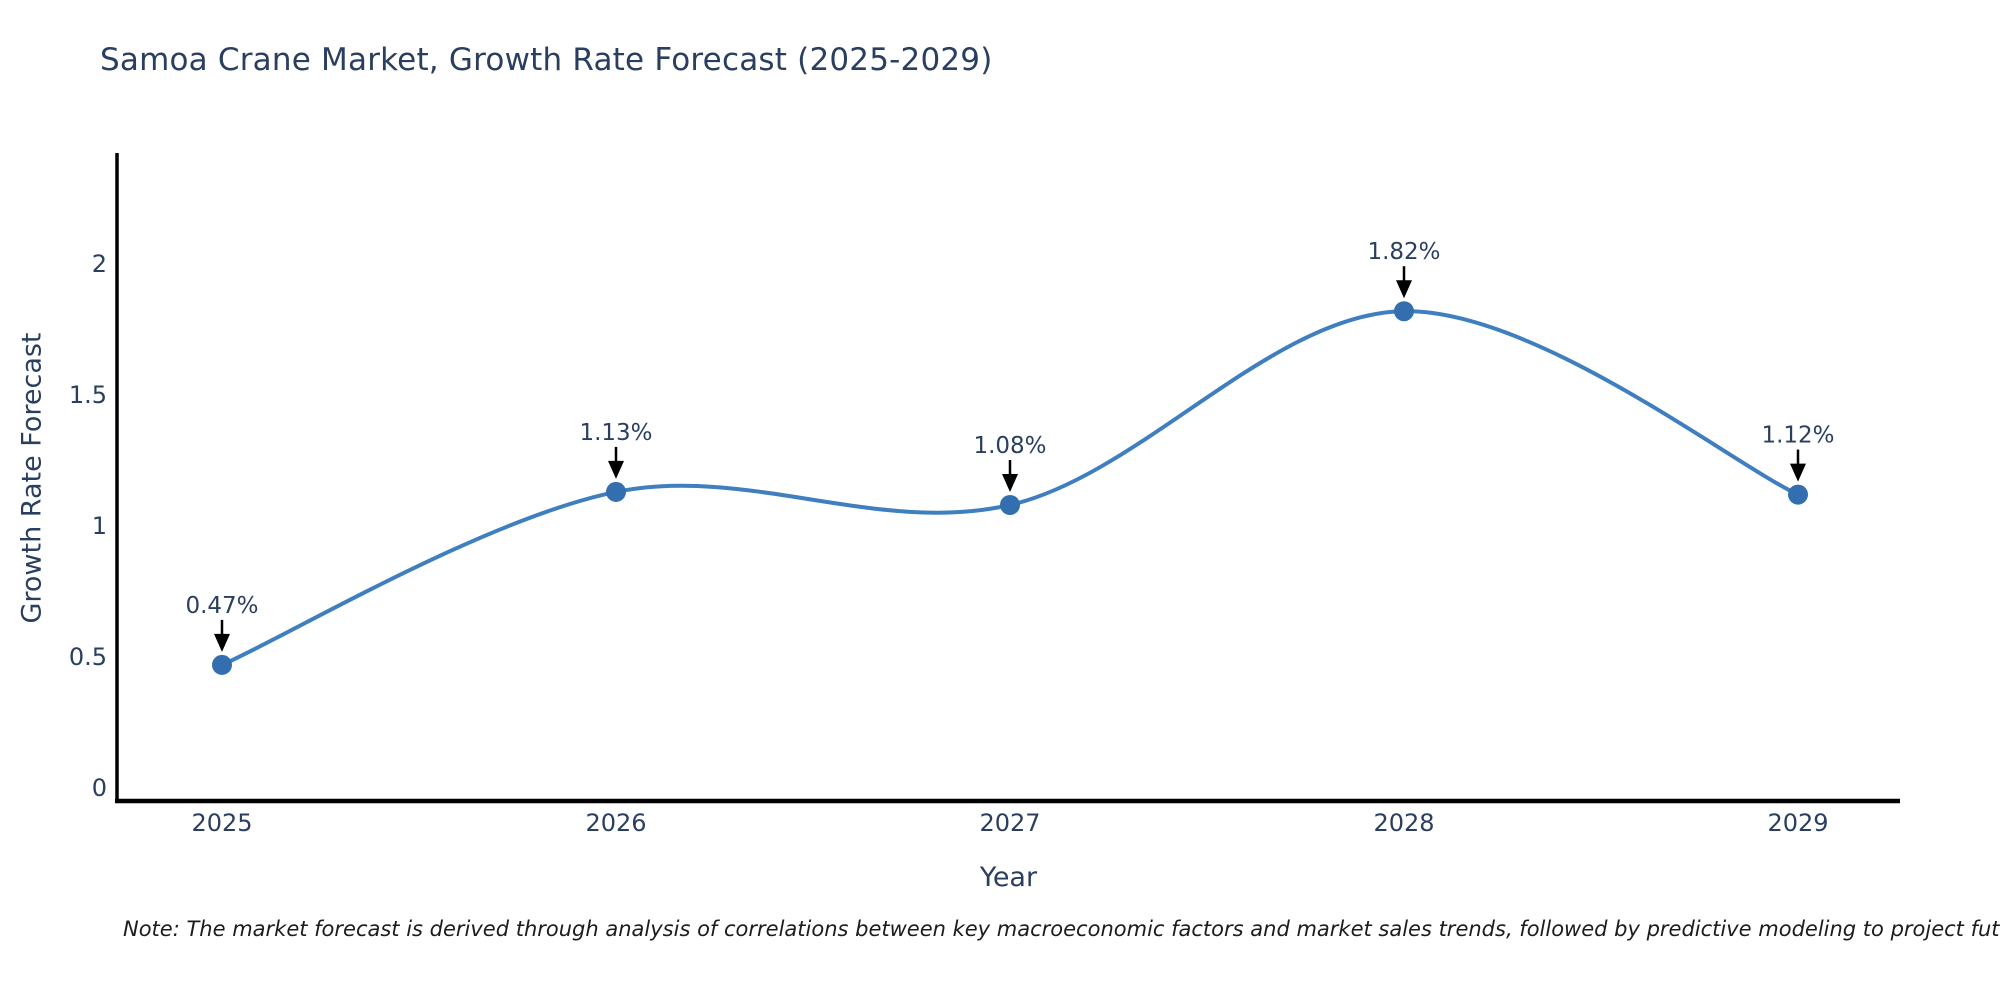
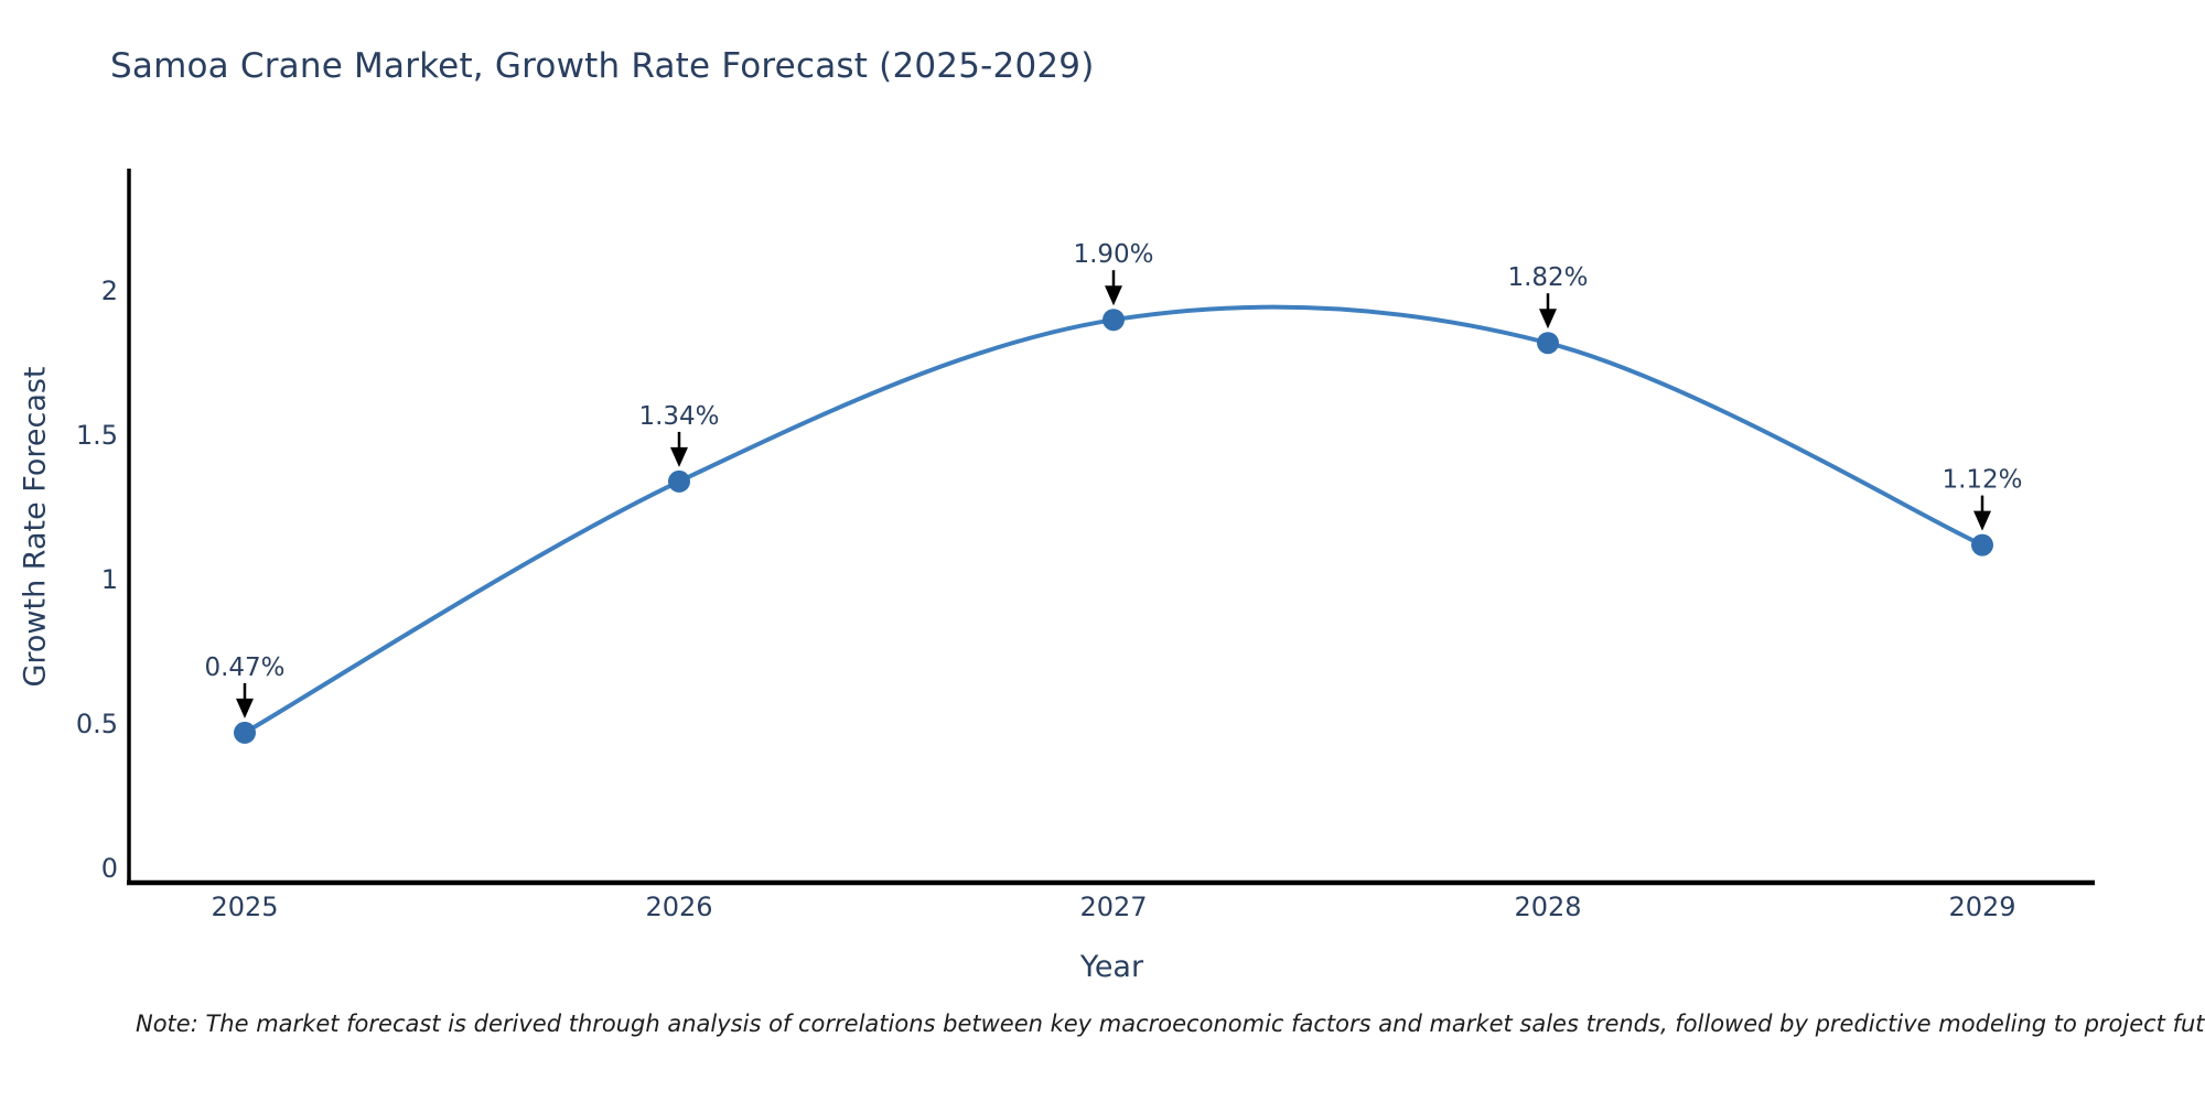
2026: 1.13% -> 1.34%
2027: 1.08% -> 1.90%
